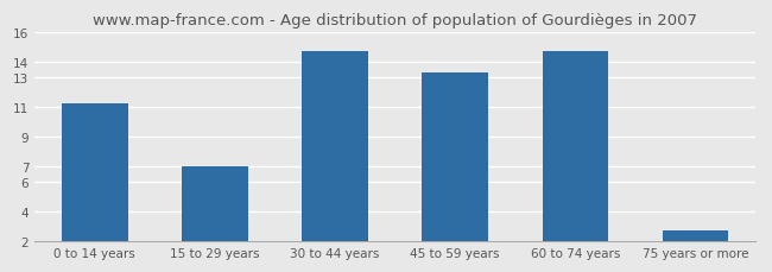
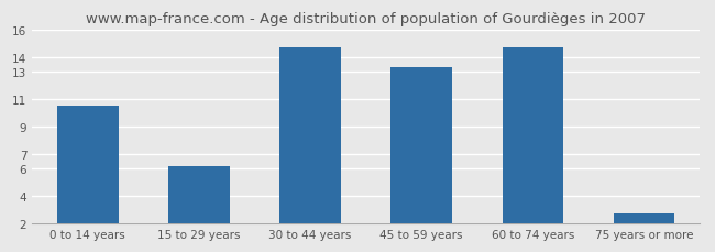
0 to 14 years: 11.2 -> 10.5
15 to 29 years: 7.0 -> 6.1
